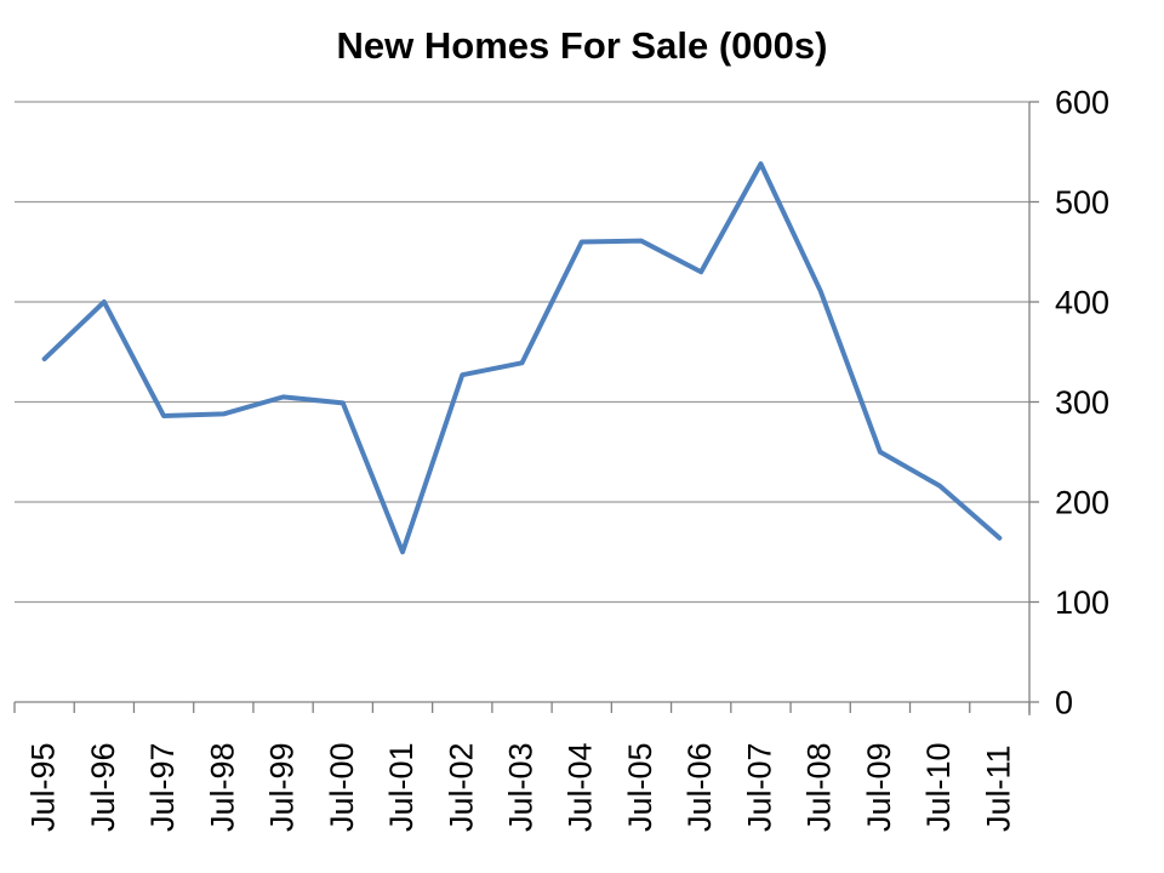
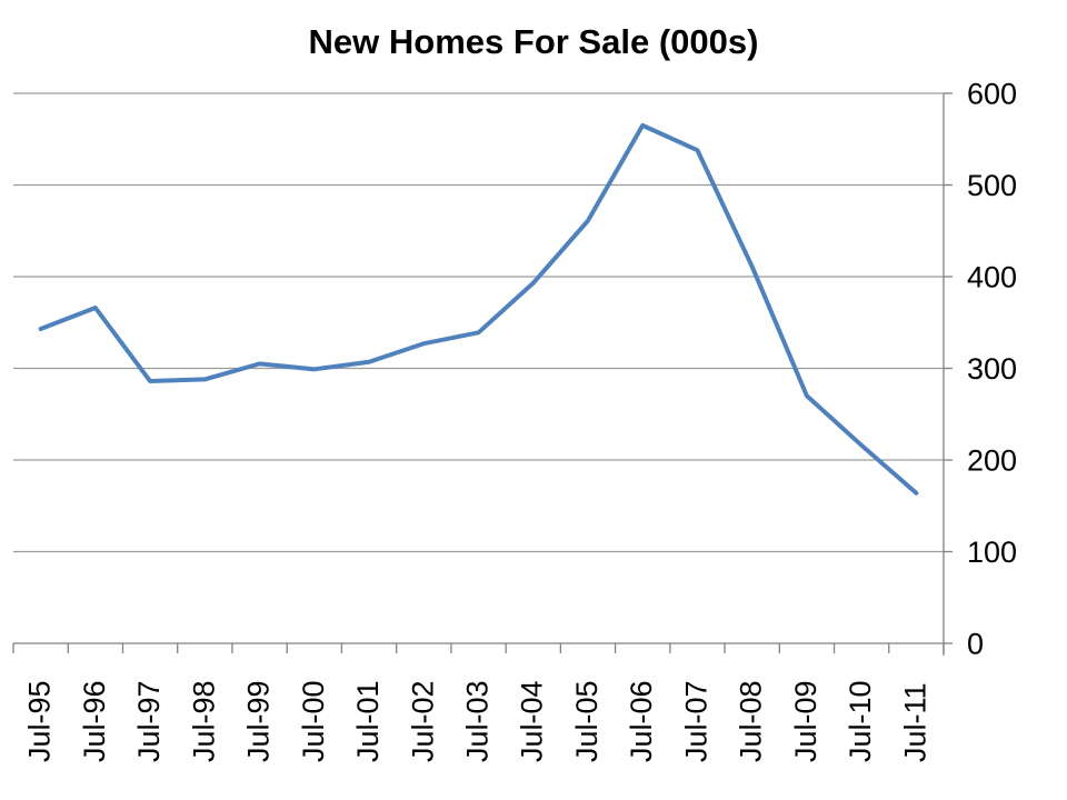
Jul-96: 400 -> 370
Jul-01: 150 -> 310
Jul-04: 460 -> 390
Jul-06: 430 -> 560
Jul-09: 250 -> 270
